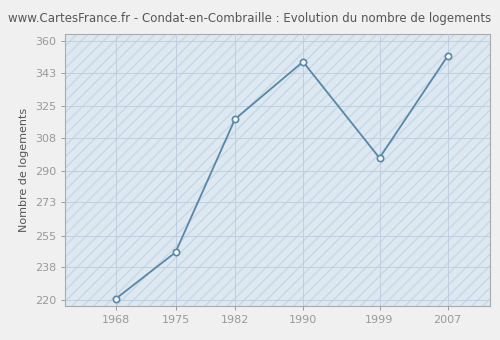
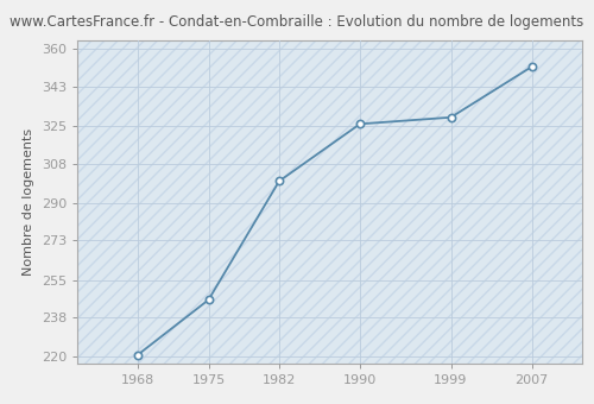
1982: 318 -> 300
1990: 349 -> 326
1999: 297 -> 329
